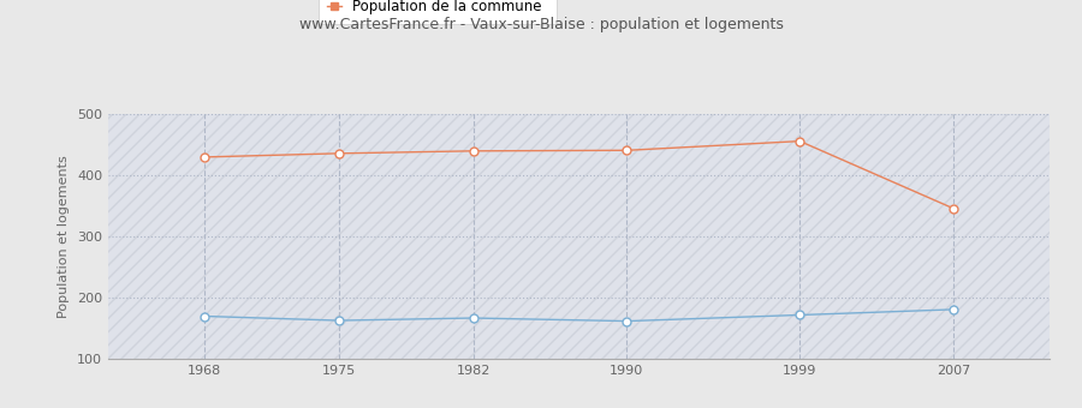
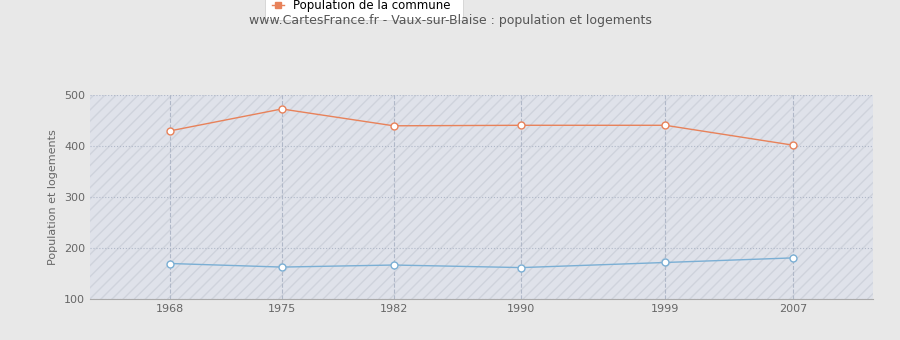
Population de la commune/1975: 436 -> 473
Population de la commune/1999: 456 -> 441
Population de la commune/2007: 346 -> 402
